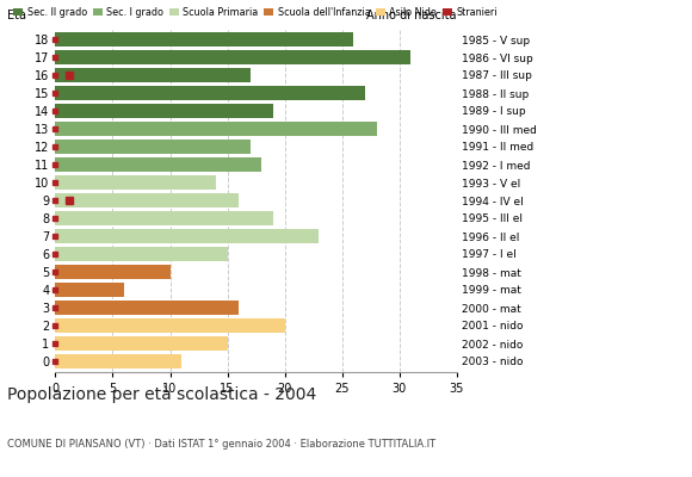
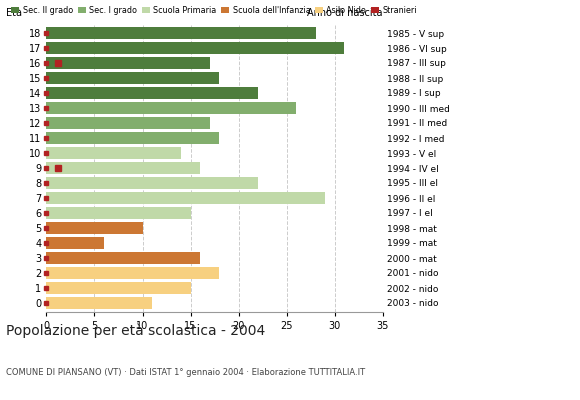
18: 26 -> 28
15: 27 -> 18
14: 19 -> 22
13: 28 -> 26
8: 19 -> 22
7: 23 -> 29
2: 20 -> 18
